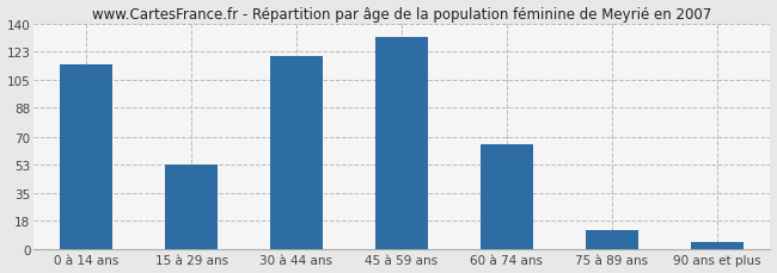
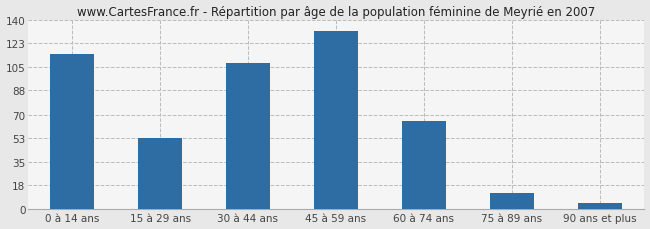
30 à 44 ans: 120 -> 108
